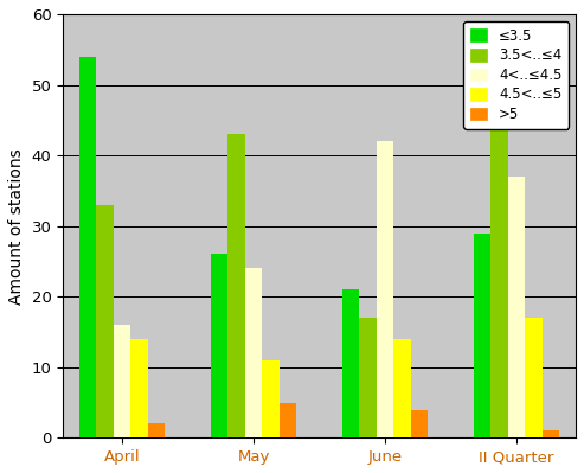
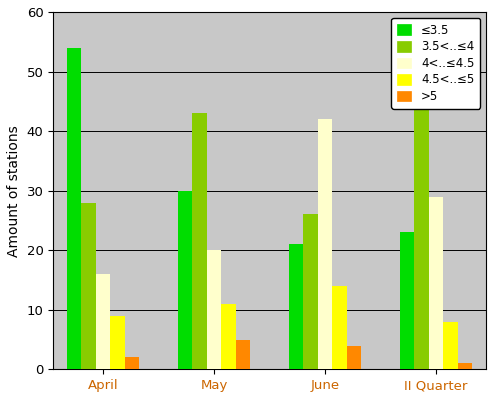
3.5<..≤4/April: 33 -> 28
4.5<..≤5/April: 14 -> 9
≤3.5/May: 26 -> 30
4<..≤4.5/May: 24 -> 20
3.5<..≤4/June: 17 -> 26
≤3.5/II Quarter: 29 -> 23
4<..≤4.5/II Quarter: 37 -> 29
4.5<..≤5/II Quarter: 17 -> 8
